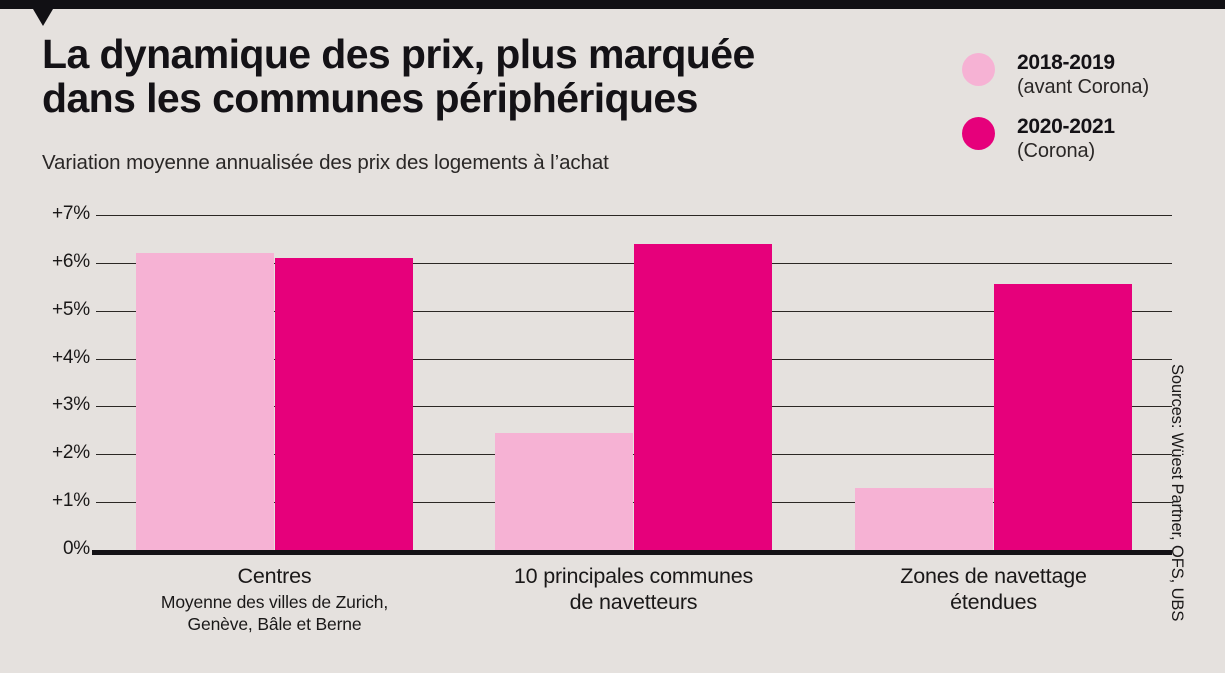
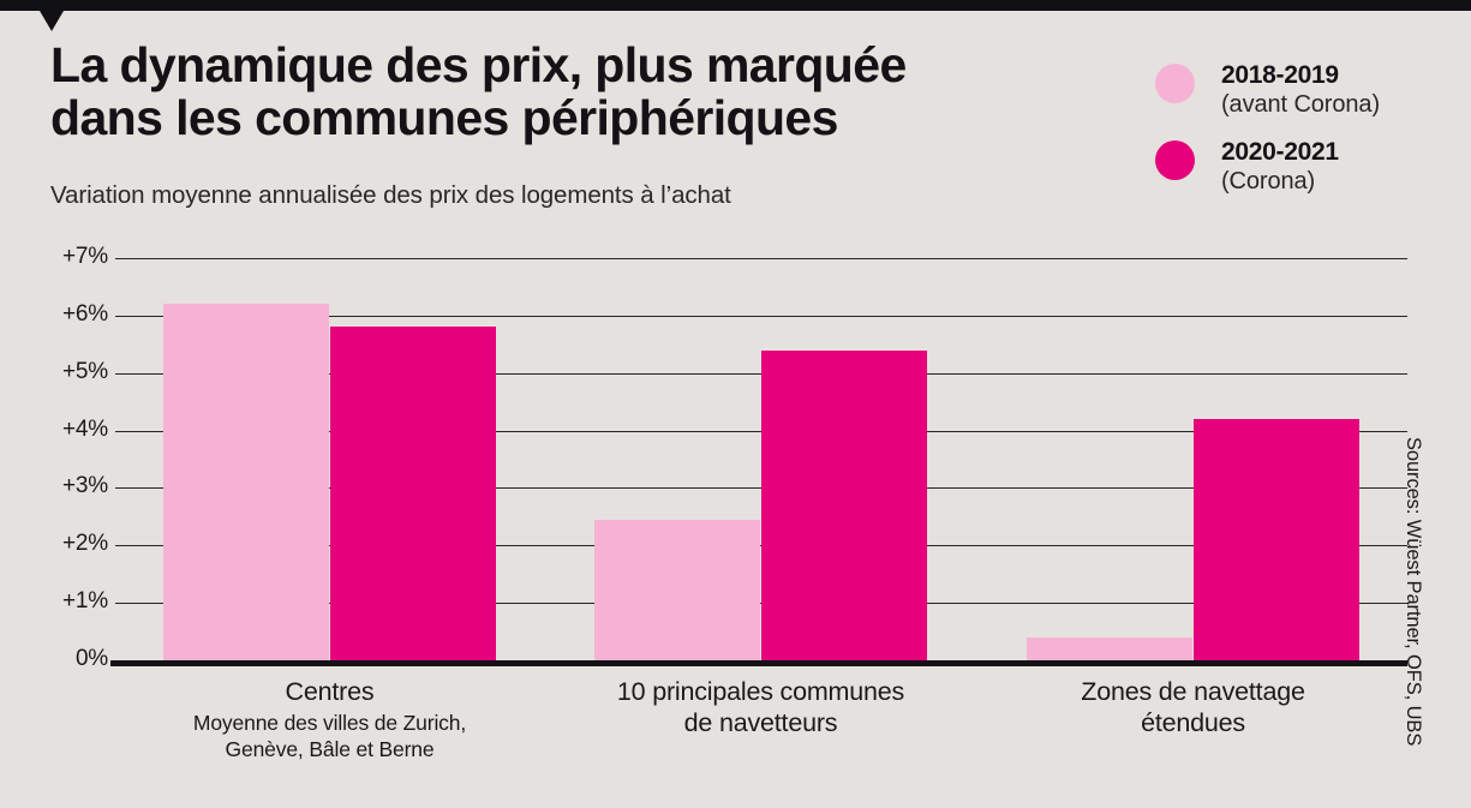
2020-2021 (Corona)/Centres: 6.1% -> 5.8%
2020-2021 (Corona)/10 principales communes de navetteurs: 6.4% -> 5.4%
2018-2019 (avant Corona)/Zones de navettage étendues: 1.3% -> 0.4%
2020-2021 (Corona)/Zones de navettage étendues: 5.5% -> 4.2%
